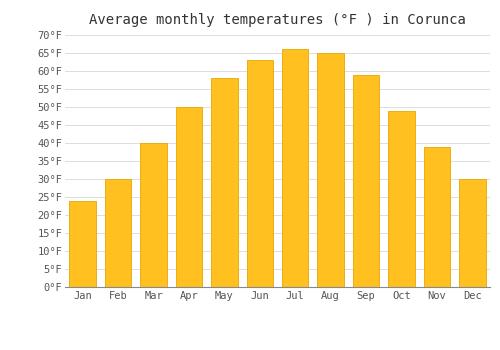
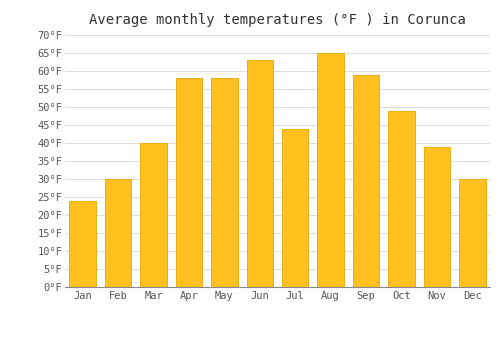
Apr: 50°F -> 58°F
Jul: 66°F -> 44°F
